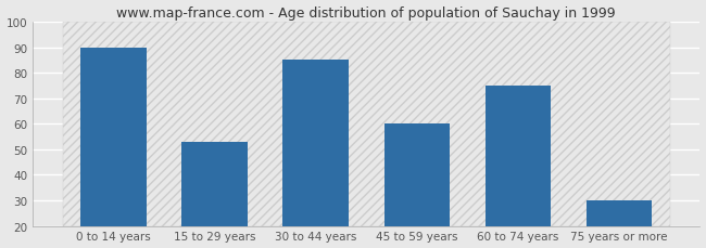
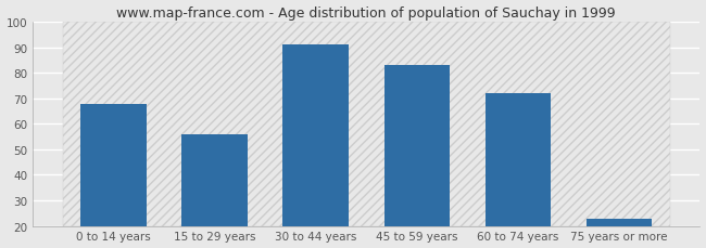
0 to 14 years: 90 -> 68
15 to 29 years: 53 -> 56
30 to 44 years: 85 -> 91
45 to 59 years: 60 -> 83
60 to 74 years: 75 -> 72
75 years or more: 30 -> 23
